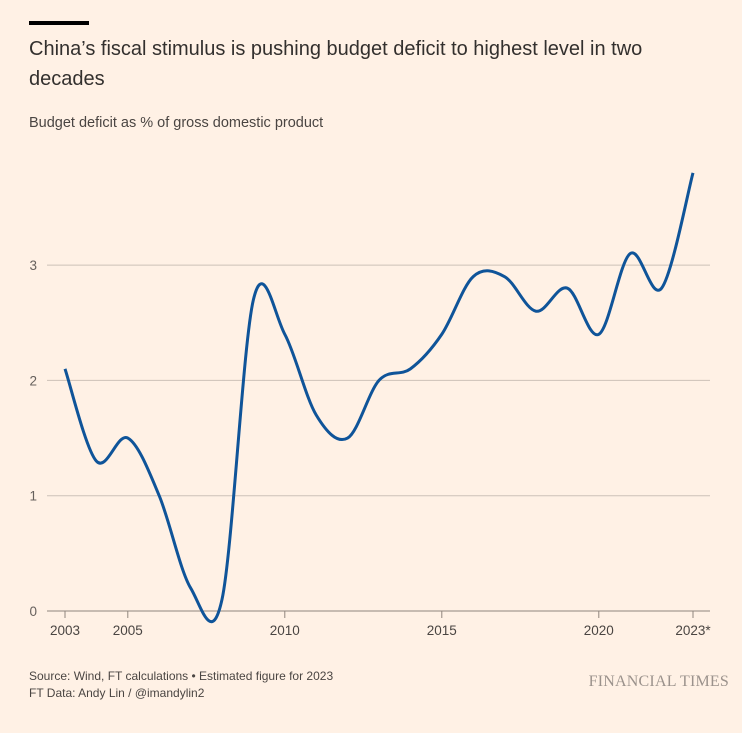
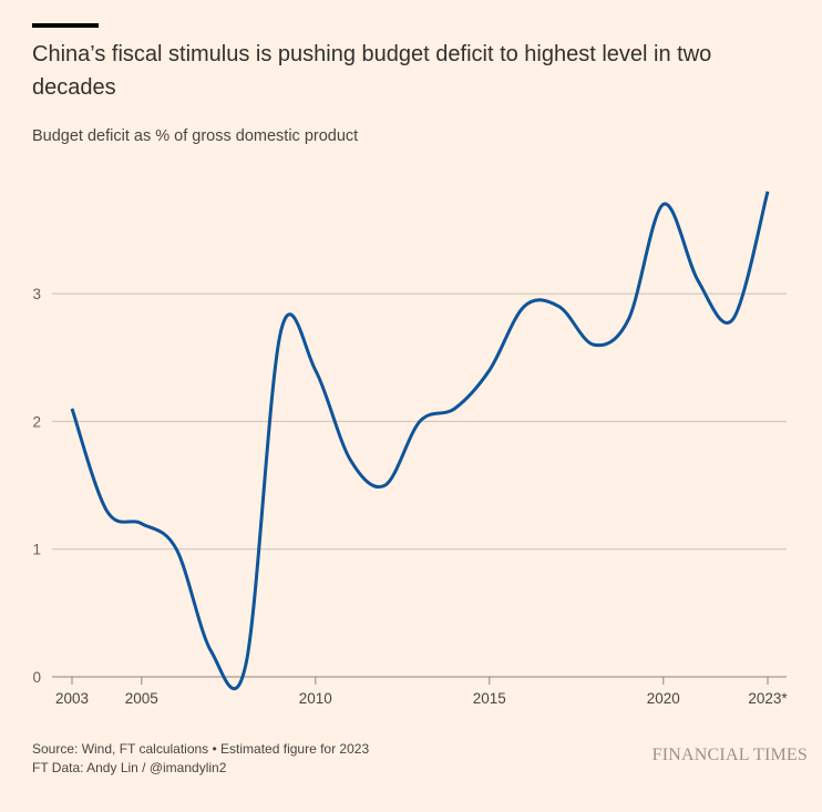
2005: 1.5 -> 1.2
2020: 2.4 -> 3.7
